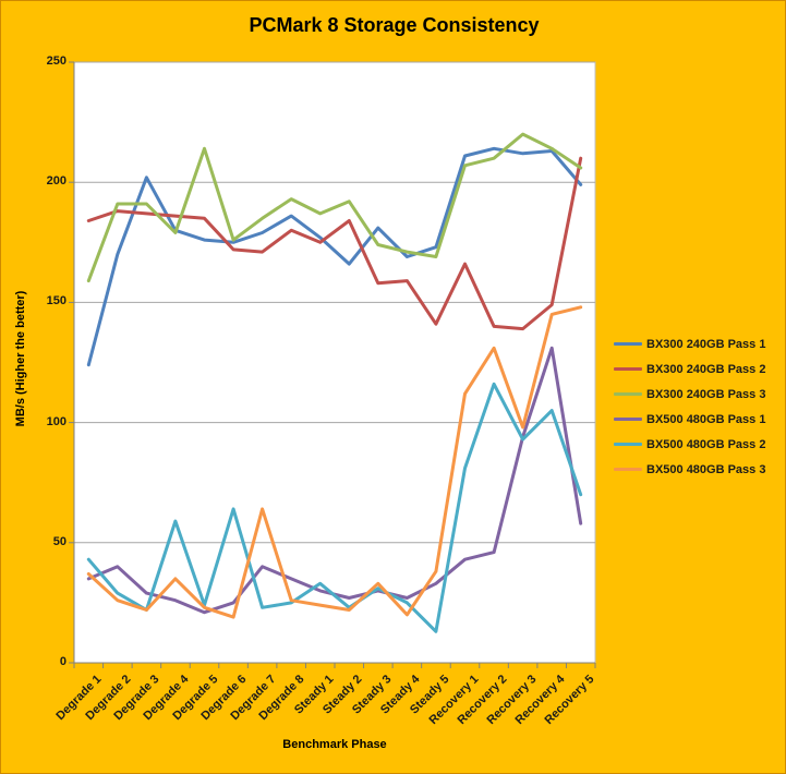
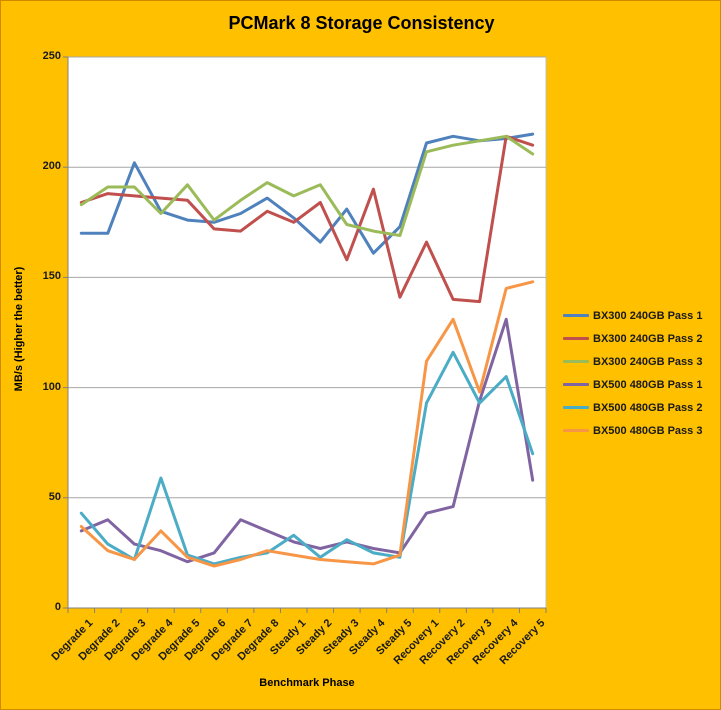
BX300 240GB Pass 1/Degrade 1: 124 -> 170
BX300 240GB Pass 3/Degrade 1: 159 -> 183
BX300 240GB Pass 3/Degrade 5: 214 -> 192
BX500 480GB Pass 2/Degrade 6: 64 -> 20
BX500 480GB Pass 3/Degrade 7: 64 -> 22
BX500 480GB Pass 3/Steady 3: 33 -> 21
BX300 240GB Pass 1/Steady 4: 169 -> 161
BX300 240GB Pass 2/Steady 4: 159 -> 190
BX500 480GB Pass 1/Steady 5: 33 -> 25
BX500 480GB Pass 2/Steady 5: 13 -> 23
BX500 480GB Pass 3/Steady 5: 38 -> 24
BX500 480GB Pass 2/Recovery 1: 81 -> 93
BX300 240GB Pass 3/Recovery 3: 220 -> 212
BX300 240GB Pass 2/Recovery 4: 149 -> 214
BX300 240GB Pass 1/Recovery 5: 199 -> 215
